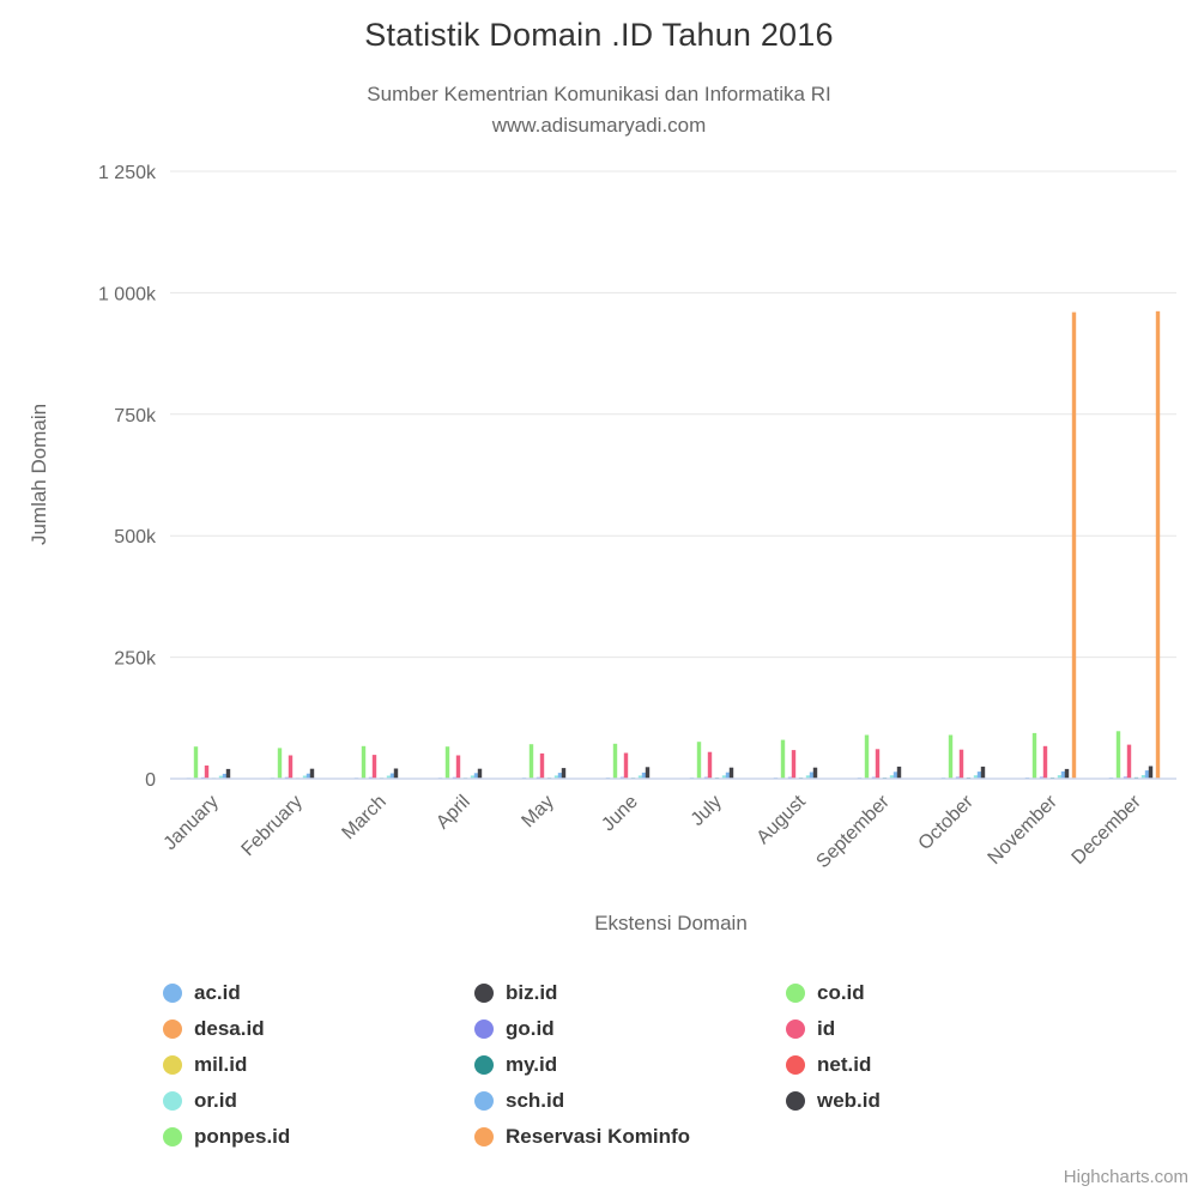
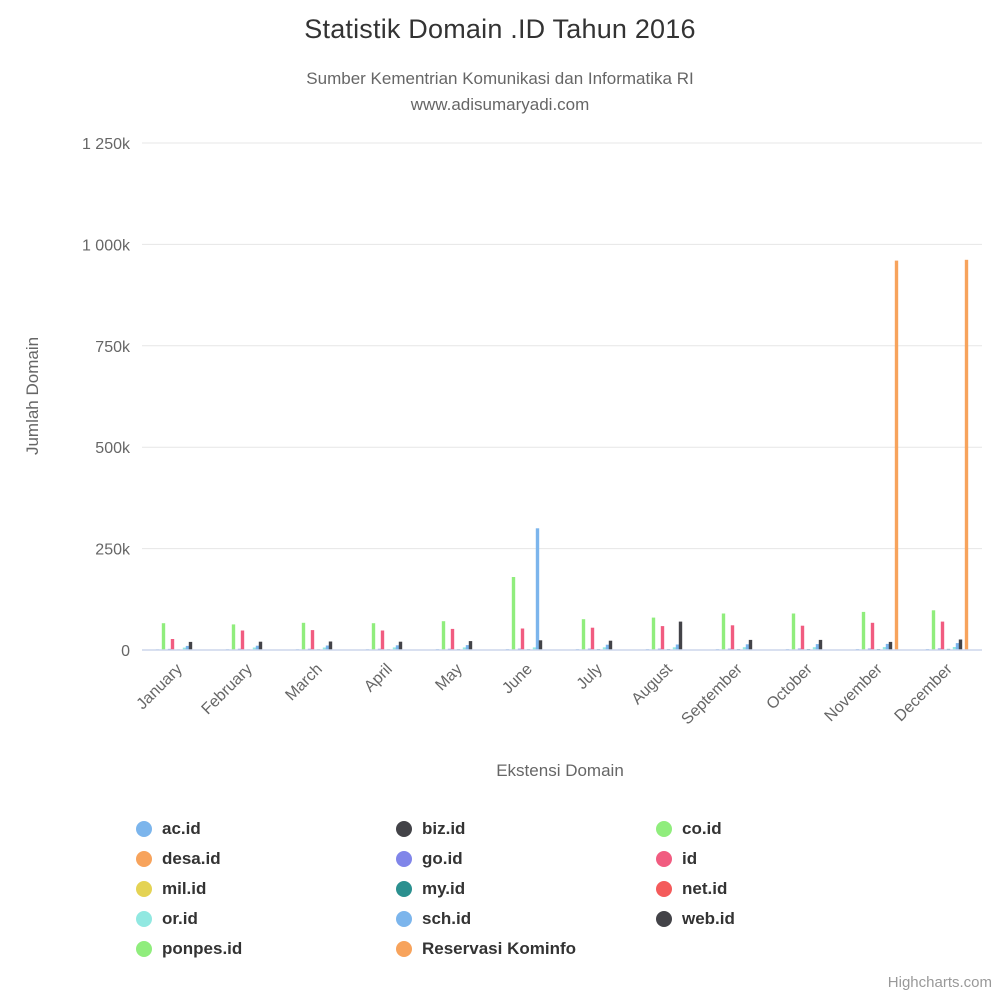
co.id/June: 70k -> 180k
sch.id/June: 10k -> 300k
web.id/August: 20k -> 70k
